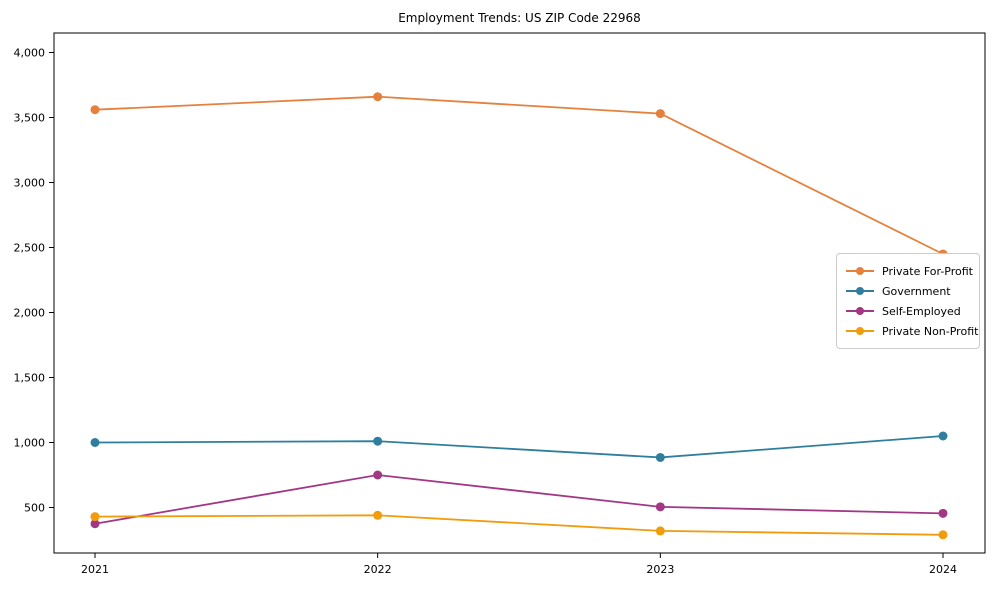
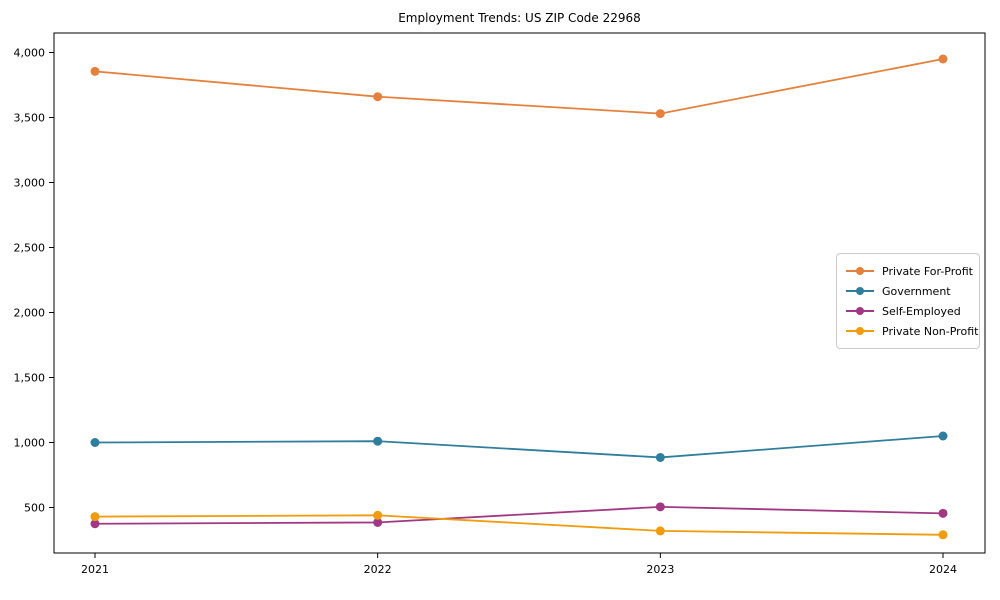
Private For-Profit/2021: 3560 -> 3860
Self-Employed/2022: 750 -> 380
Private For-Profit/2024: 2450 -> 3950
